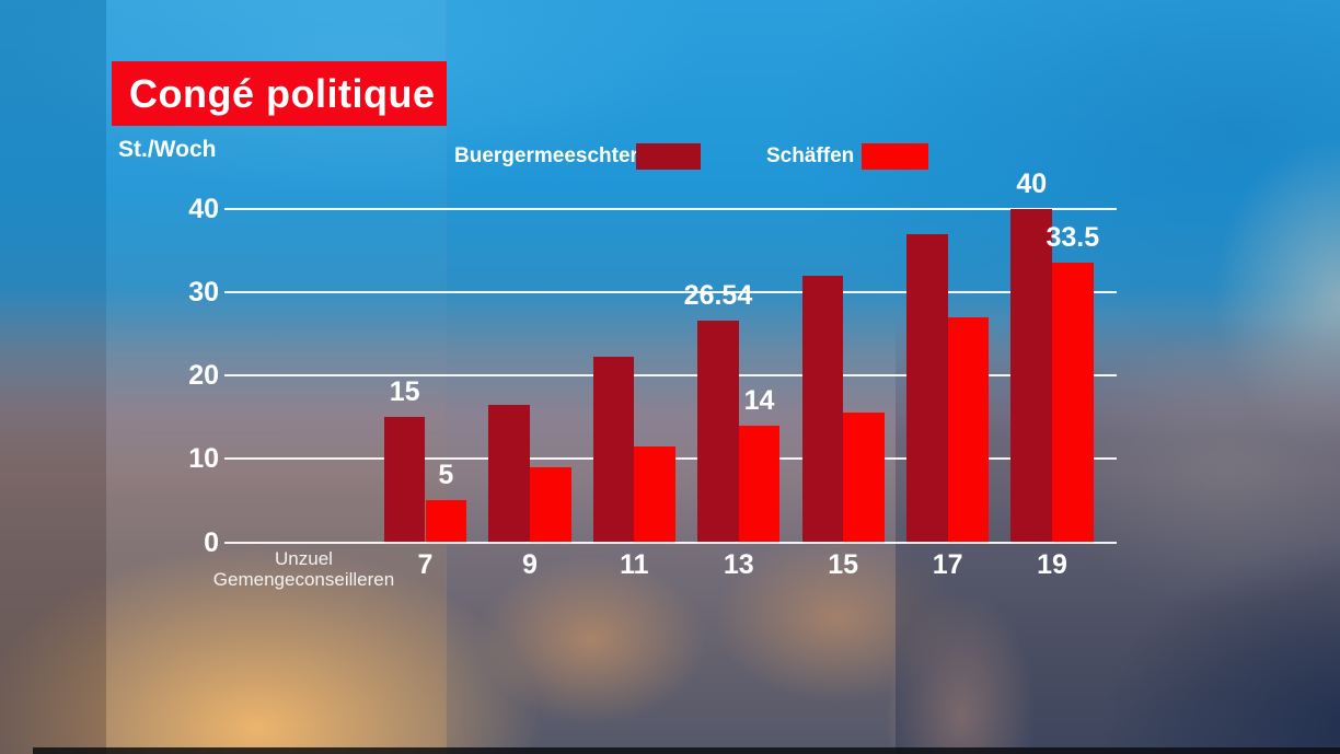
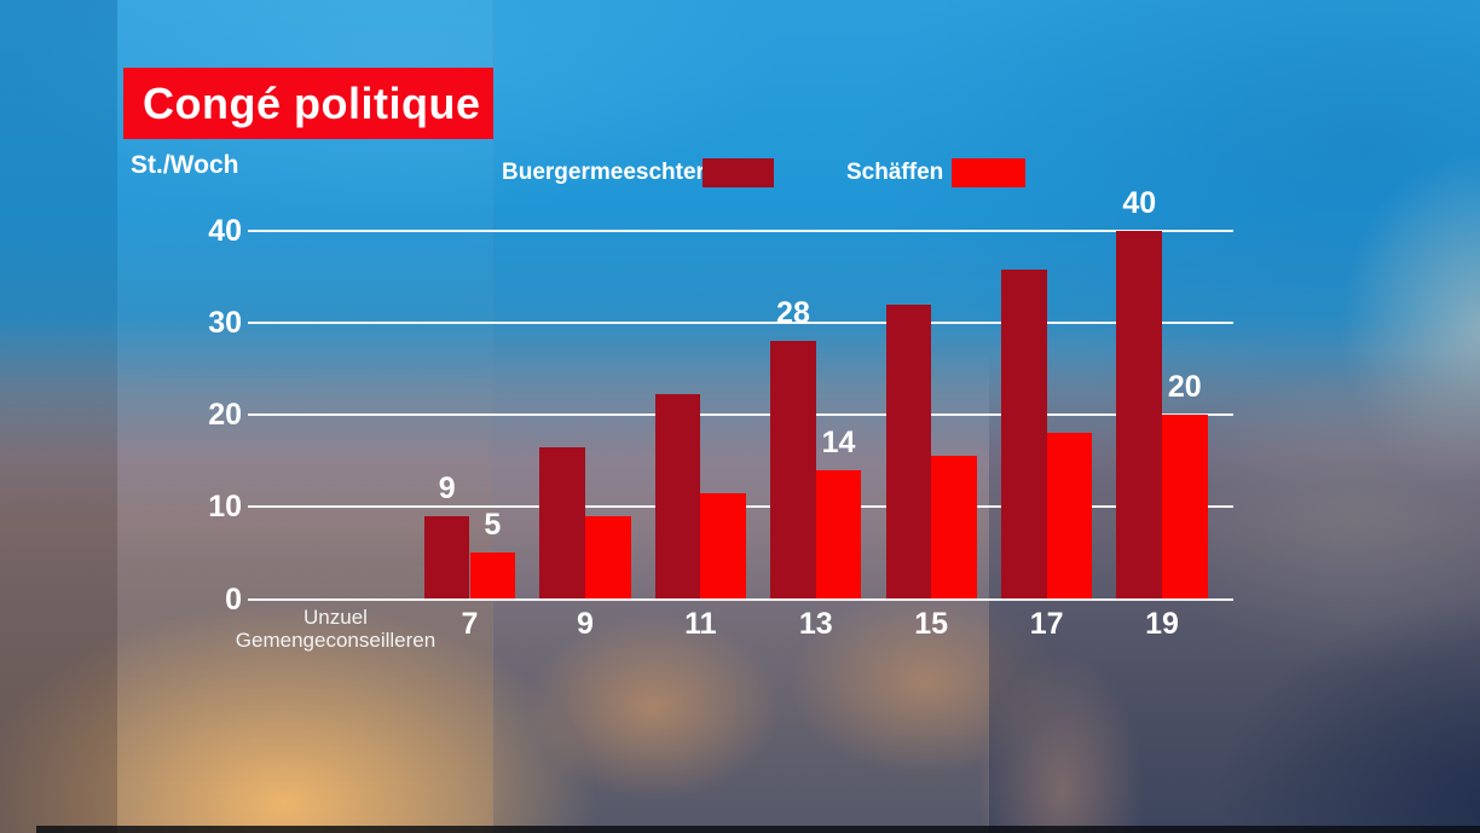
Buergermeeschter/7: 15 -> 9
Buergermeeschter/13: 26.54 -> 28
Buergermeeschter/17: 37 -> 36
Schäffen/17: 27 -> 18
Schäffen/19: 33.5 -> 20
